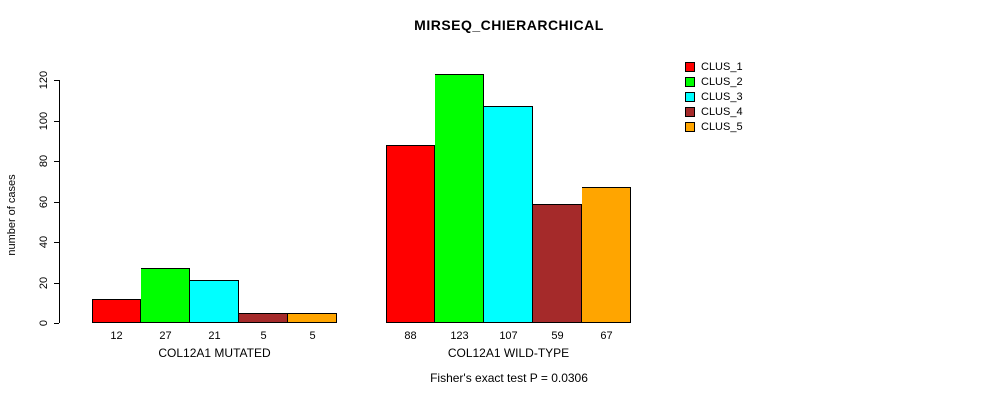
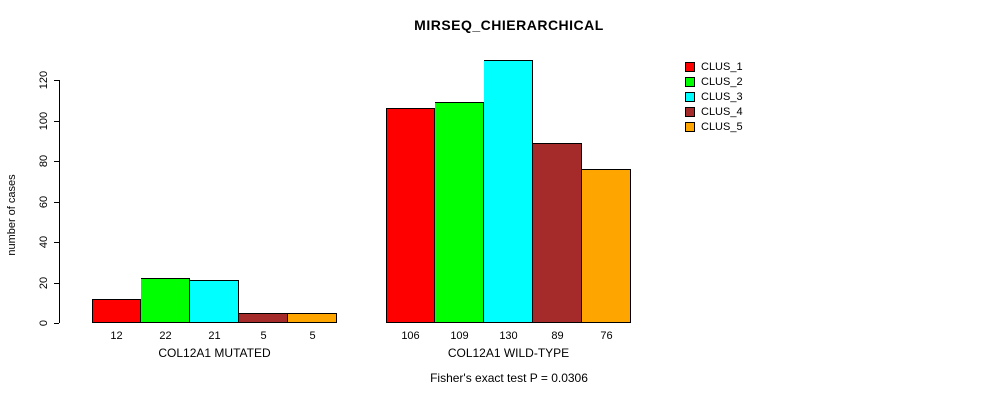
CLUS_2/COL12A1 MUTATED: 27 -> 22
CLUS_1/COL12A1 WILD-TYPE: 88 -> 106
CLUS_2/COL12A1 WILD-TYPE: 123 -> 109
CLUS_3/COL12A1 WILD-TYPE: 107 -> 130
CLUS_4/COL12A1 WILD-TYPE: 59 -> 89
CLUS_5/COL12A1 WILD-TYPE: 67 -> 76
